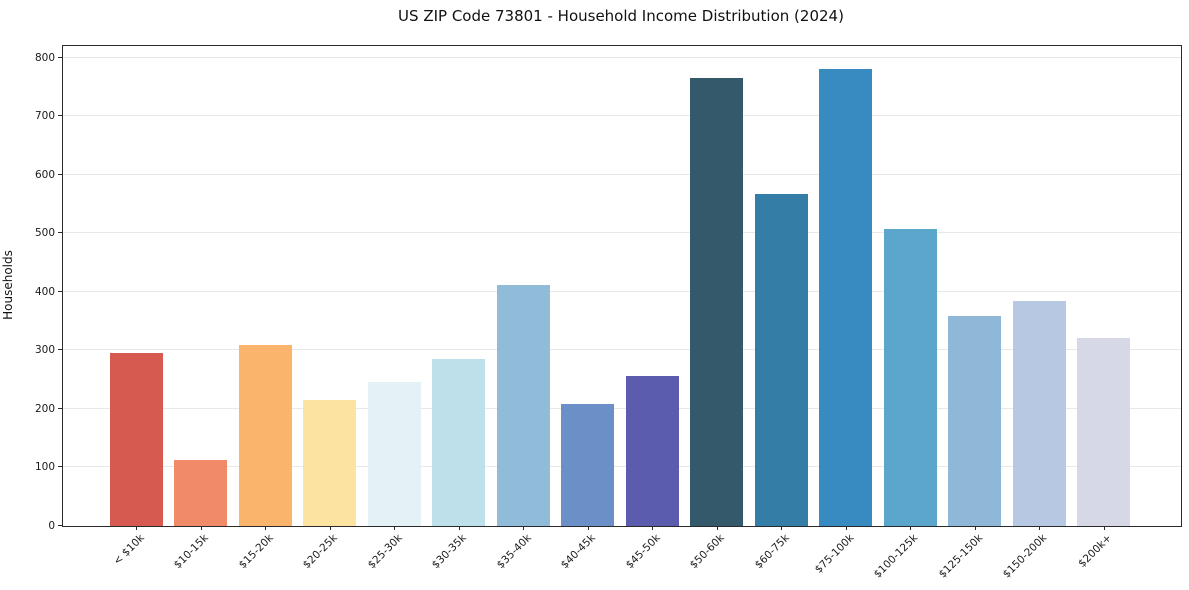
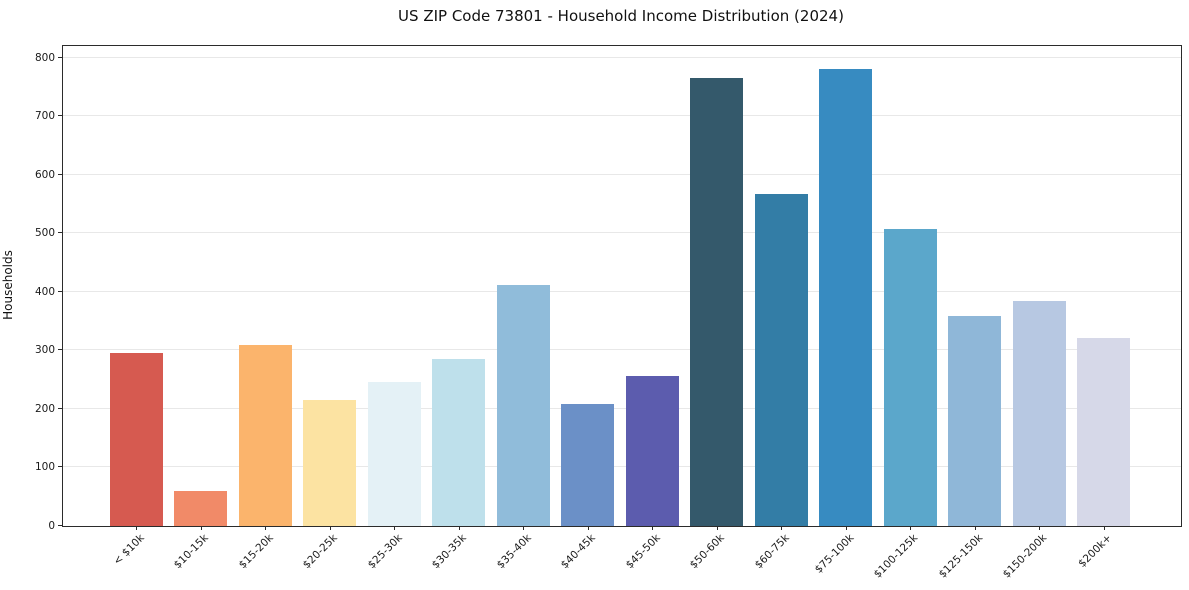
$10-15k: 110 -> 60
